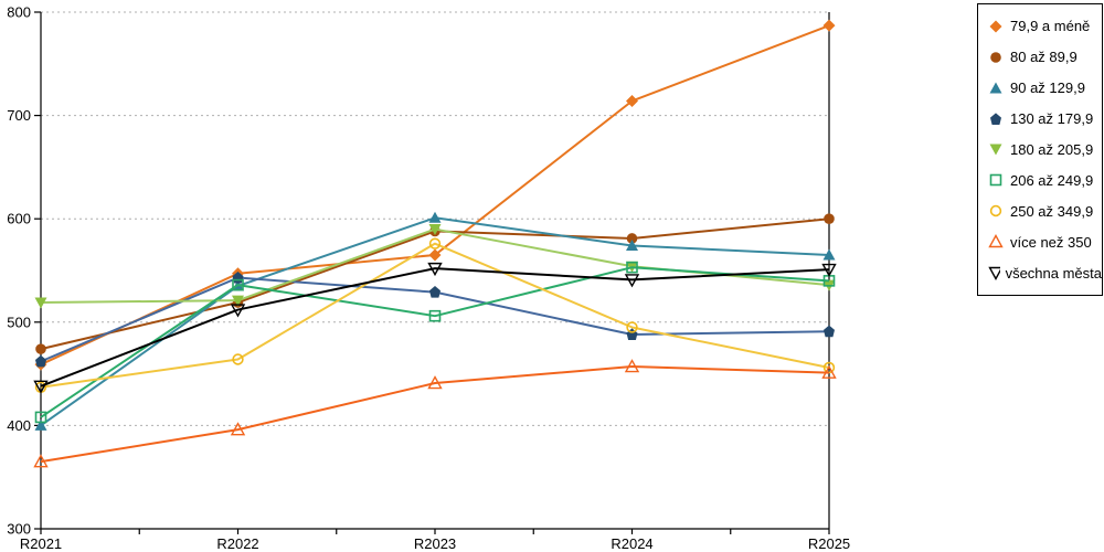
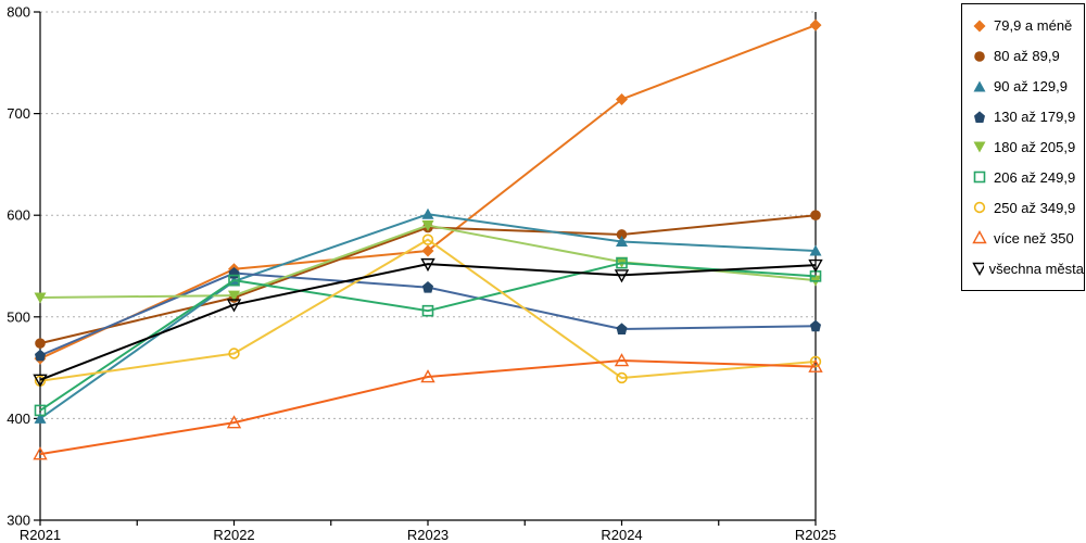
250 až 349,9/R2024: 500 -> 440
